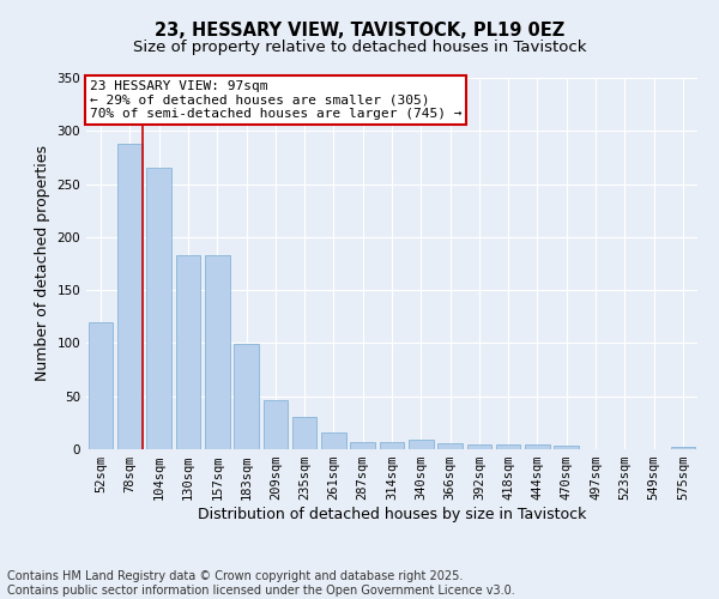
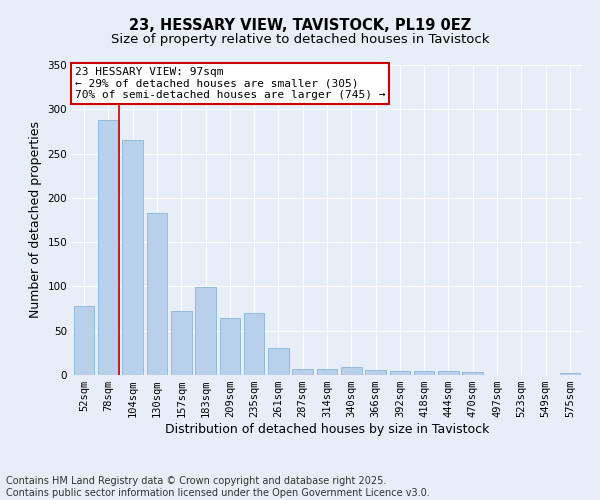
52sqm: 120 -> 78
157sqm: 183 -> 72
209sqm: 46 -> 64
235sqm: 30 -> 70
261sqm: 16 -> 30
